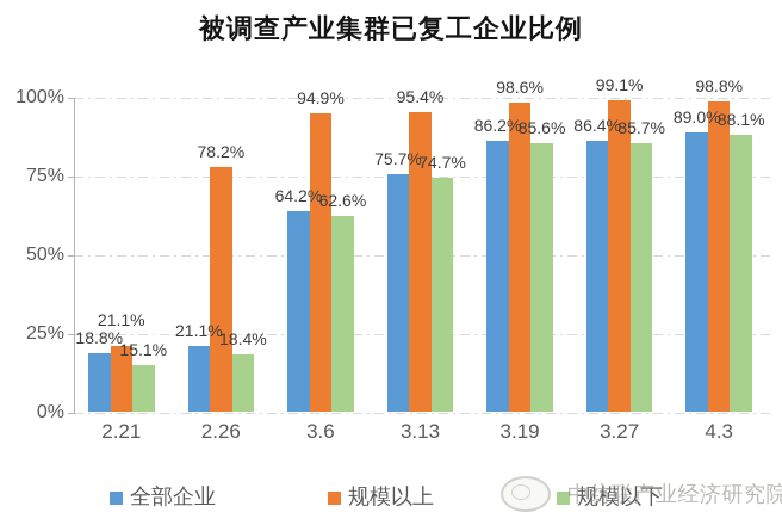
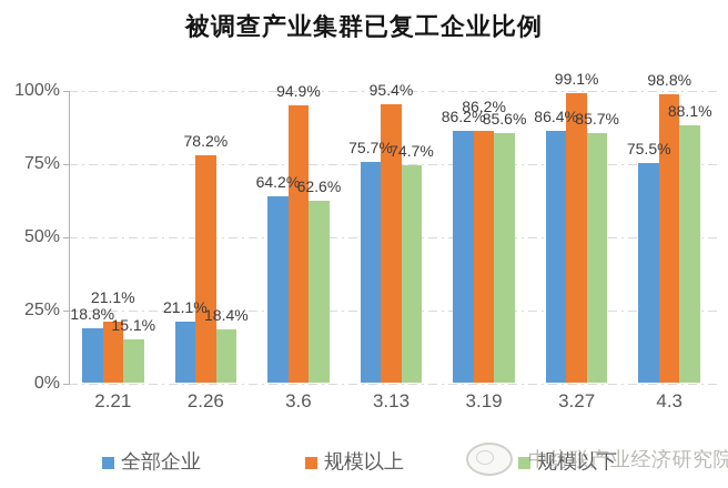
规模以上/3.19: 98.6% -> 86.2%
全部企业/4.3: 89.0% -> 75.5%
